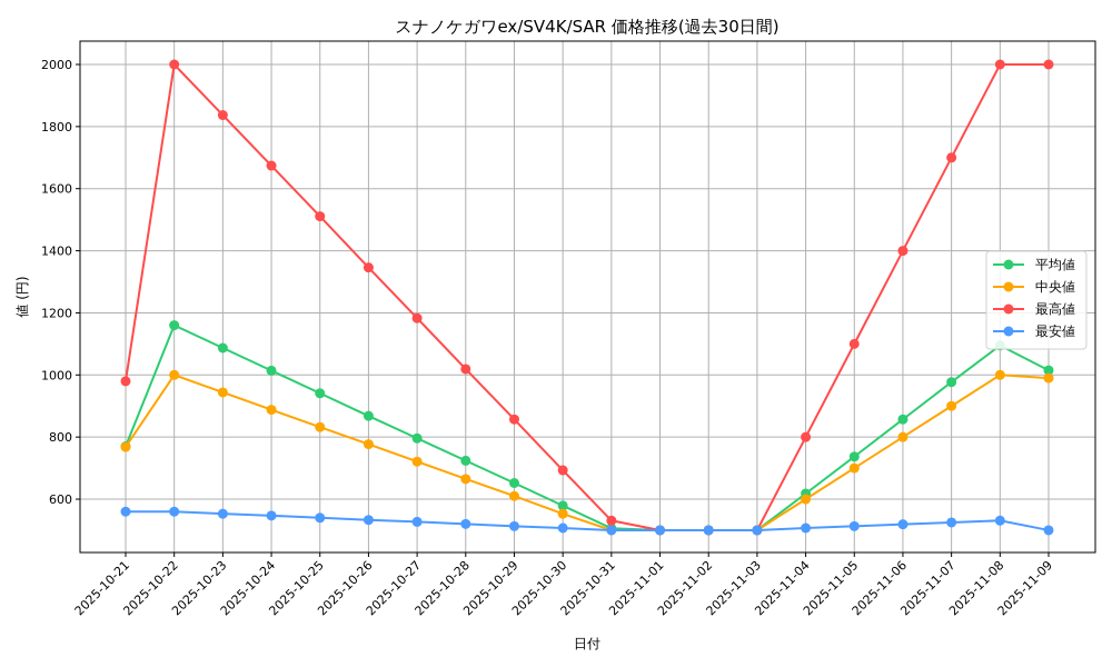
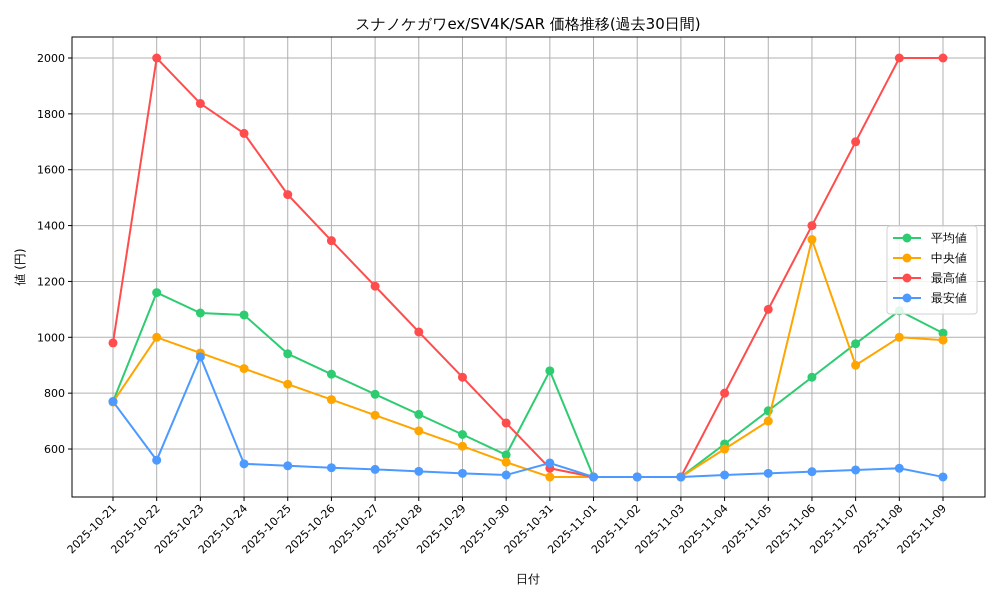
最安値/2025-10-21: 560 -> 770
最安値/2025-10-23: 550 -> 930
平均値/2025-10-24: 1010 -> 1080
最高値/2025-10-24: 1670 -> 1730
平均値/2025-10-31: 510 -> 880
最安値/2025-10-31: 500 -> 550
中央値/2025-11-06: 800 -> 1350
